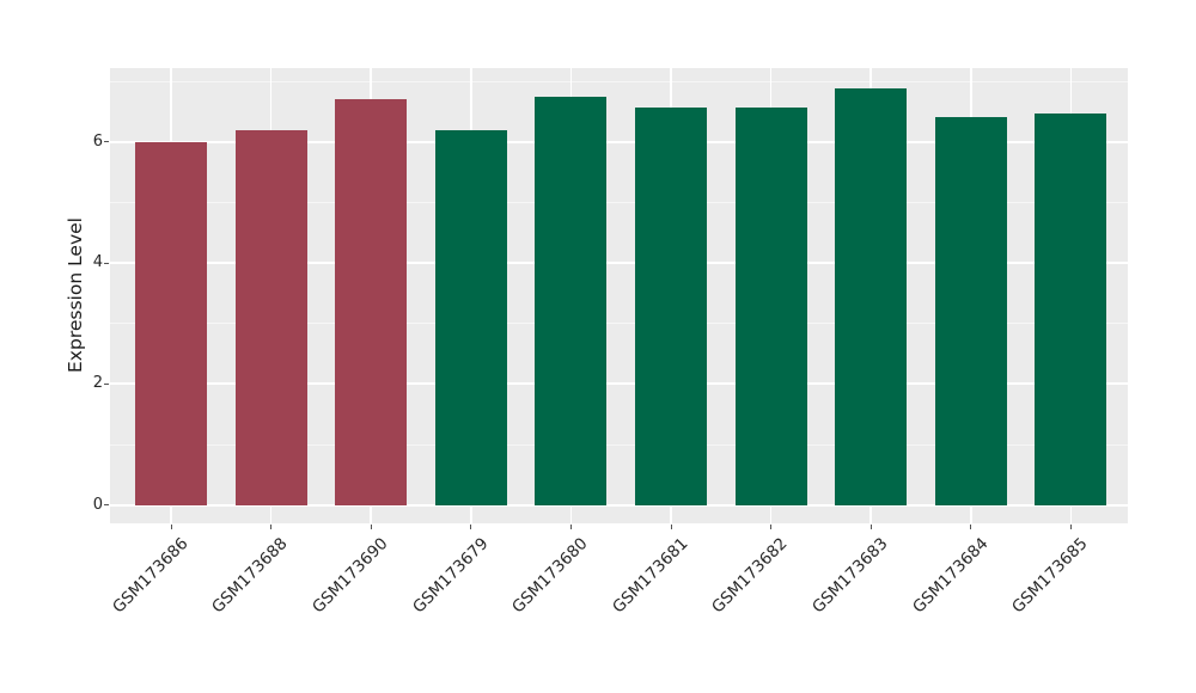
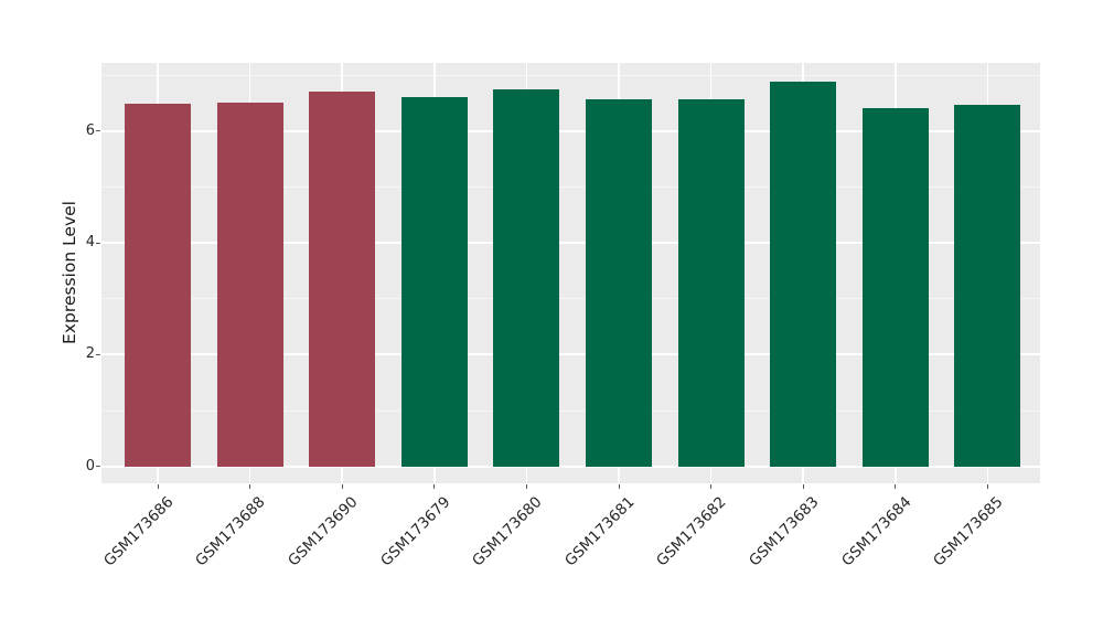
GSM173686: 6.0 -> 6.5
GSM173688: 6.2 -> 6.5
GSM173679: 6.2 -> 6.6
